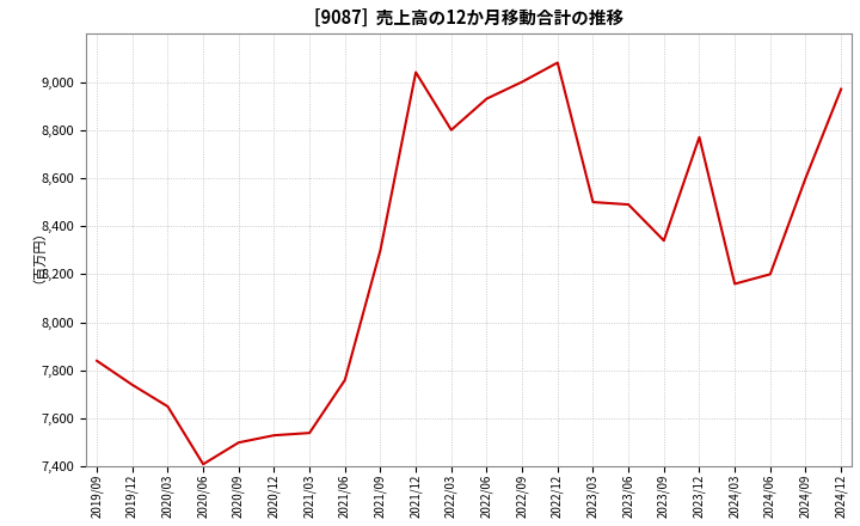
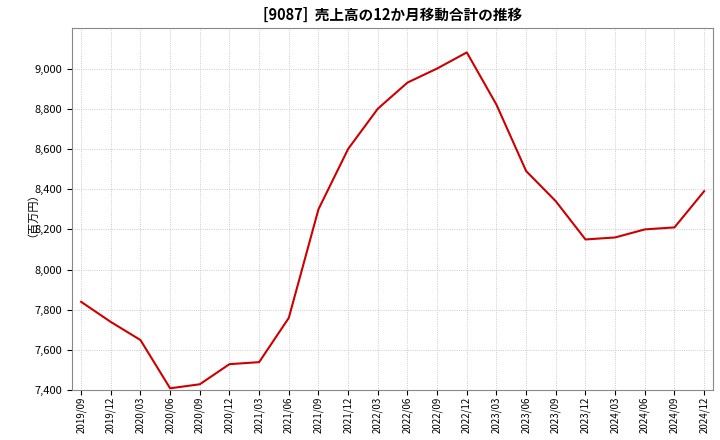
2020/09: 7,500 -> 7,430
2021/12: 9,040 -> 8,600
2023/03: 8,500 -> 8,820
2023/12: 8,770 -> 8,150
2024/09: 8,600 -> 8,210
2024/12: 8,970 -> 8,390
